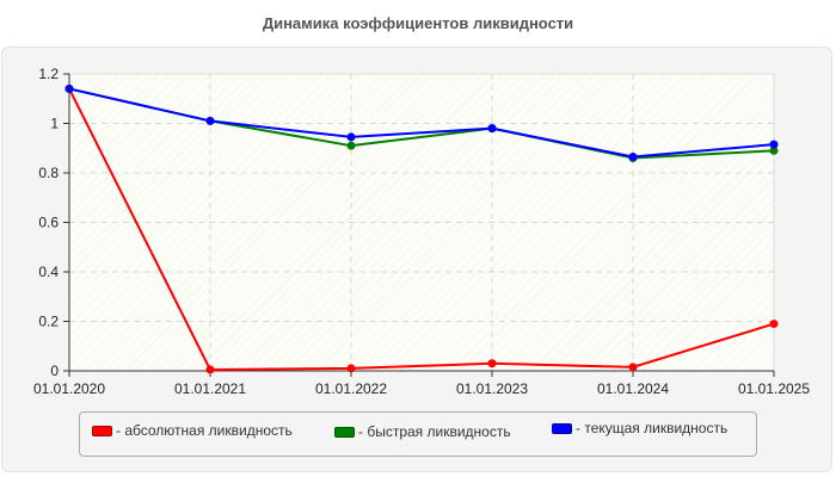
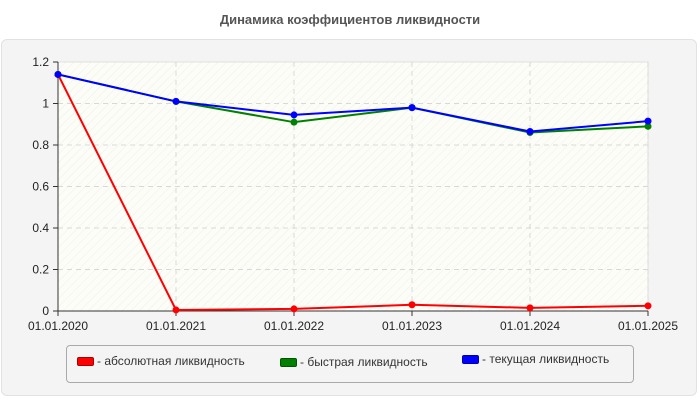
- абсолютная ликвидность/01.01.2025: 0.19 -> 0.03
